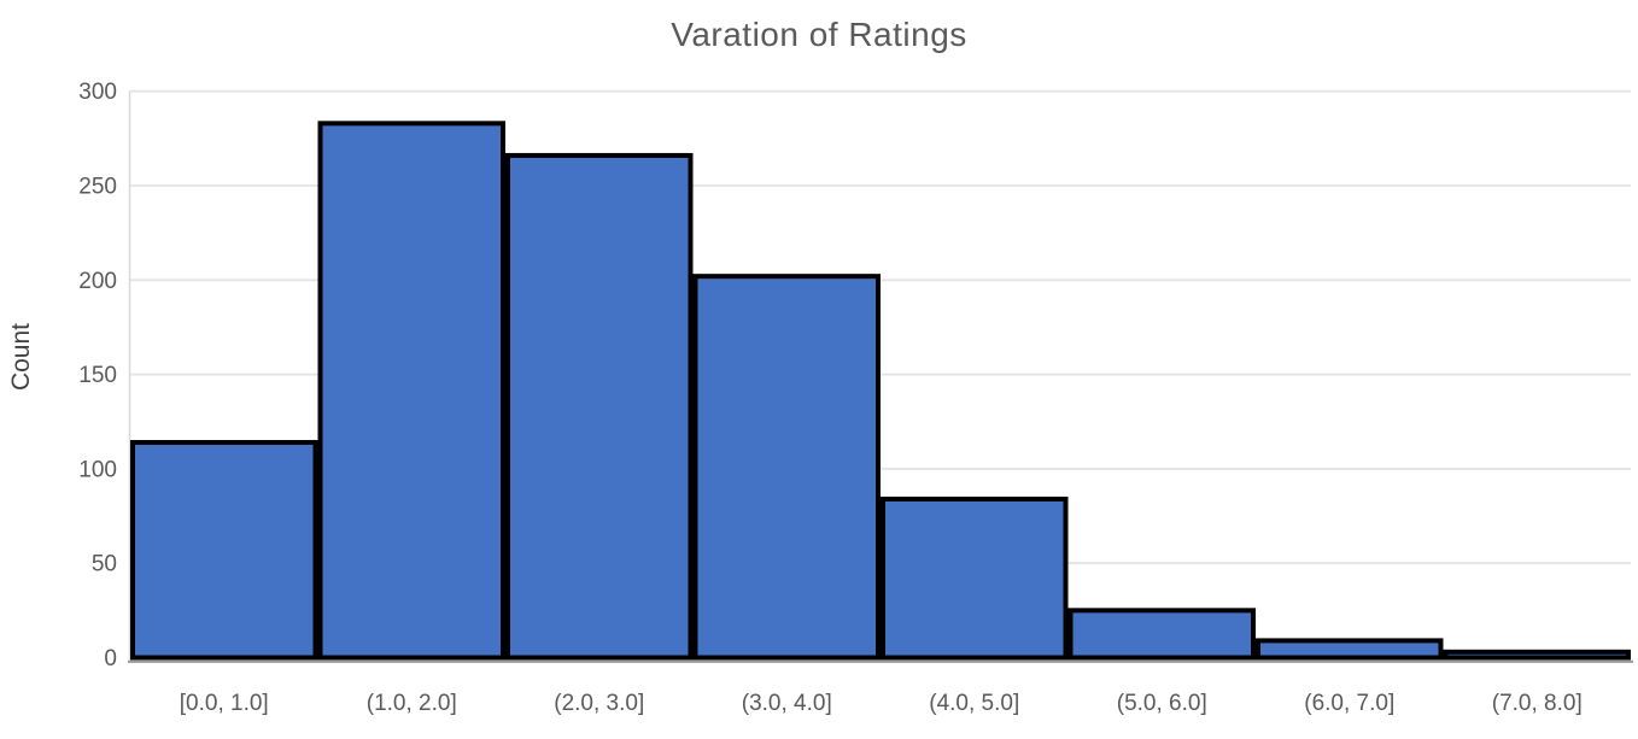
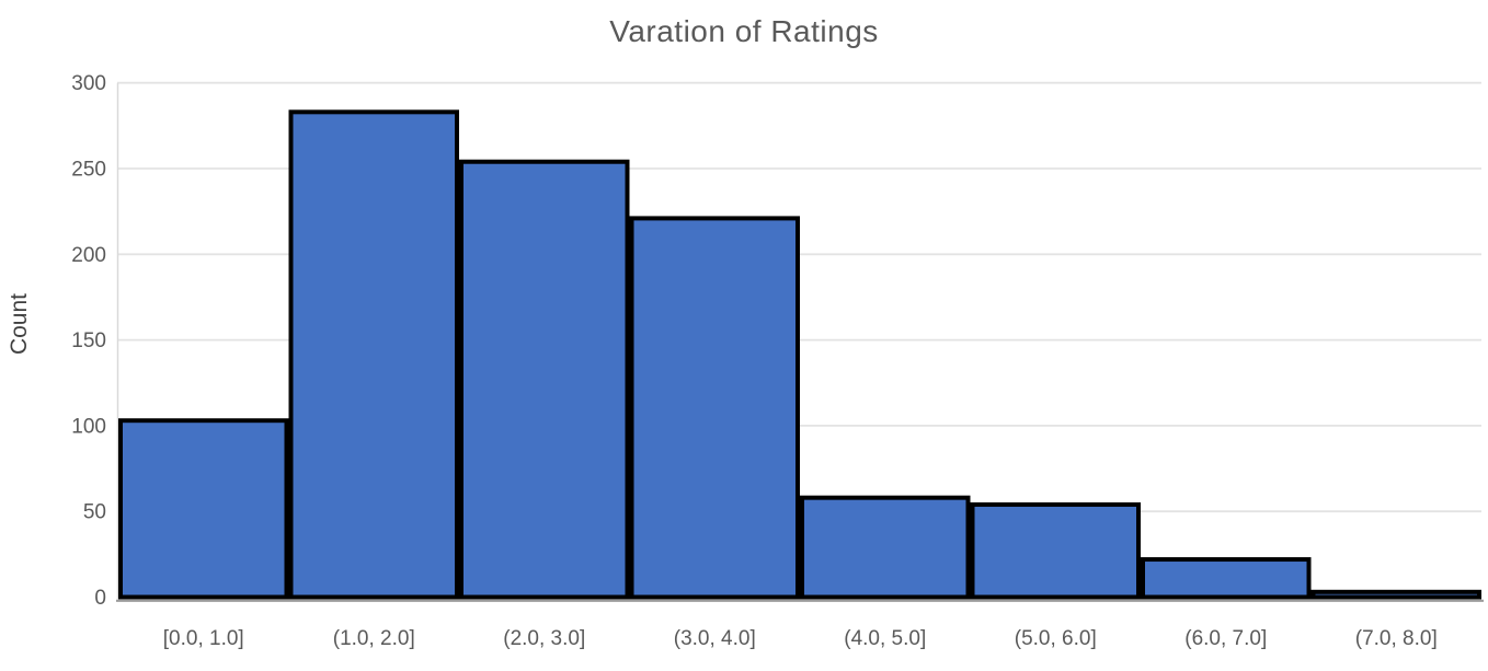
[0.0, 1.0]: 114 -> 103
(2.0, 3.0]: 266 -> 254
(3.0, 4.0]: 202 -> 221
(4.0, 5.0]: 84 -> 58
(5.0, 6.0]: 25 -> 54
(6.0, 7.0]: 9 -> 22
